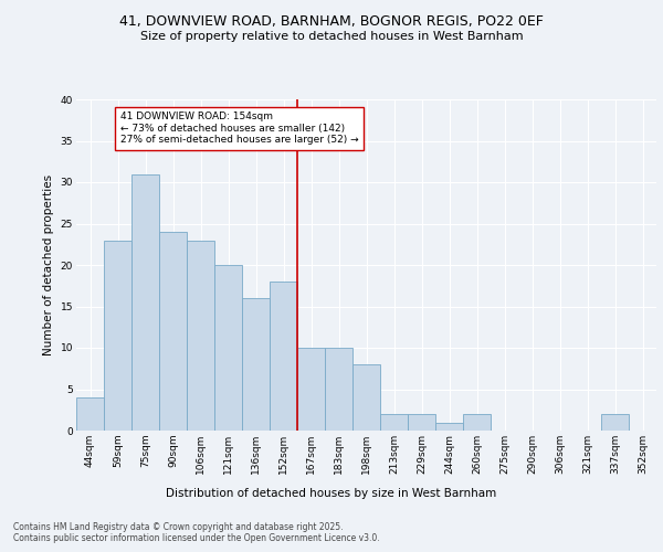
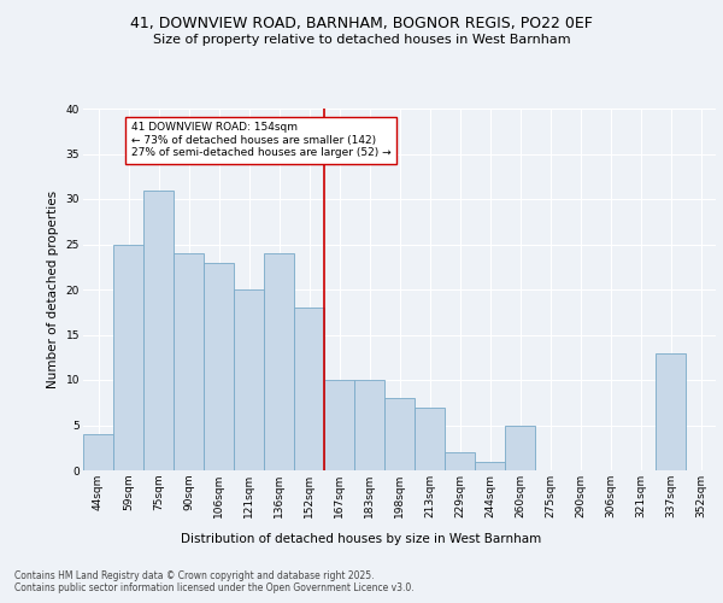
59sqm: 23 -> 25
136sqm: 16 -> 24
213sqm: 2 -> 7
260sqm: 2 -> 5
337sqm: 2 -> 13
